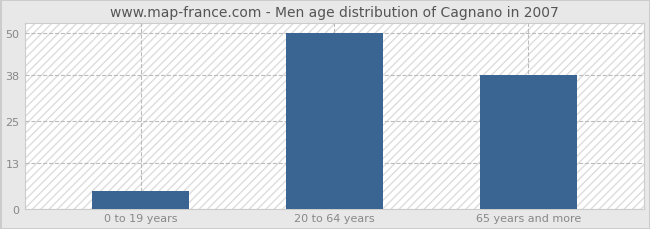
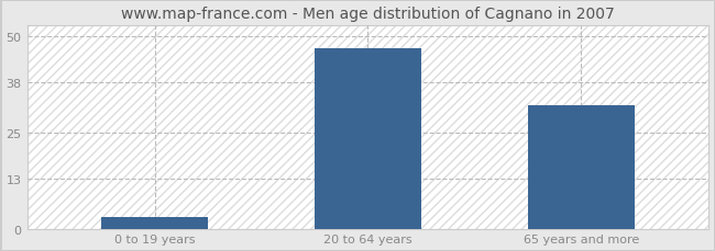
0 to 19 years: 5 -> 3
20 to 64 years: 50 -> 47
65 years and more: 38 -> 32
